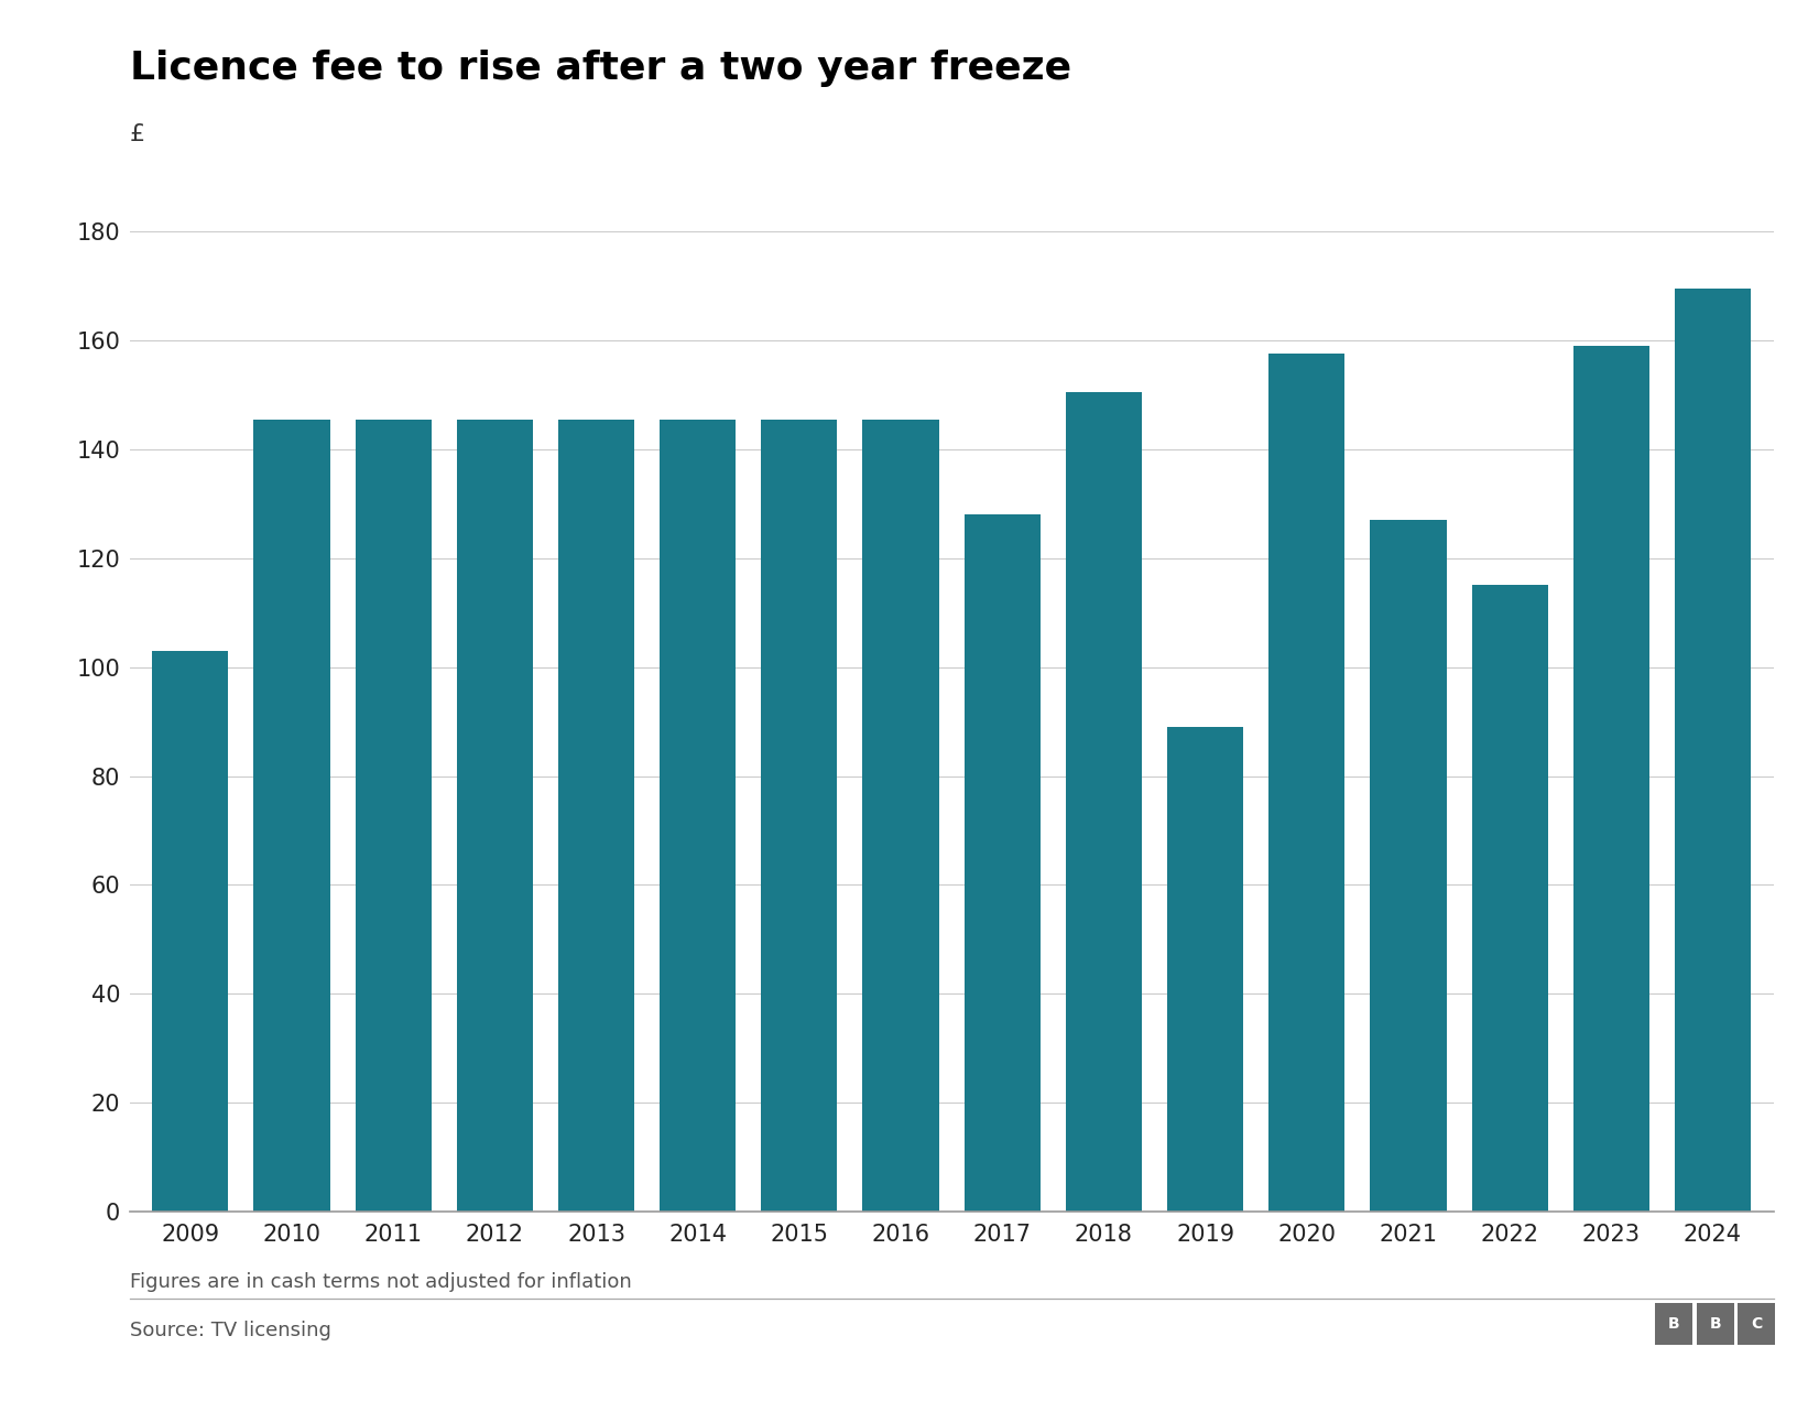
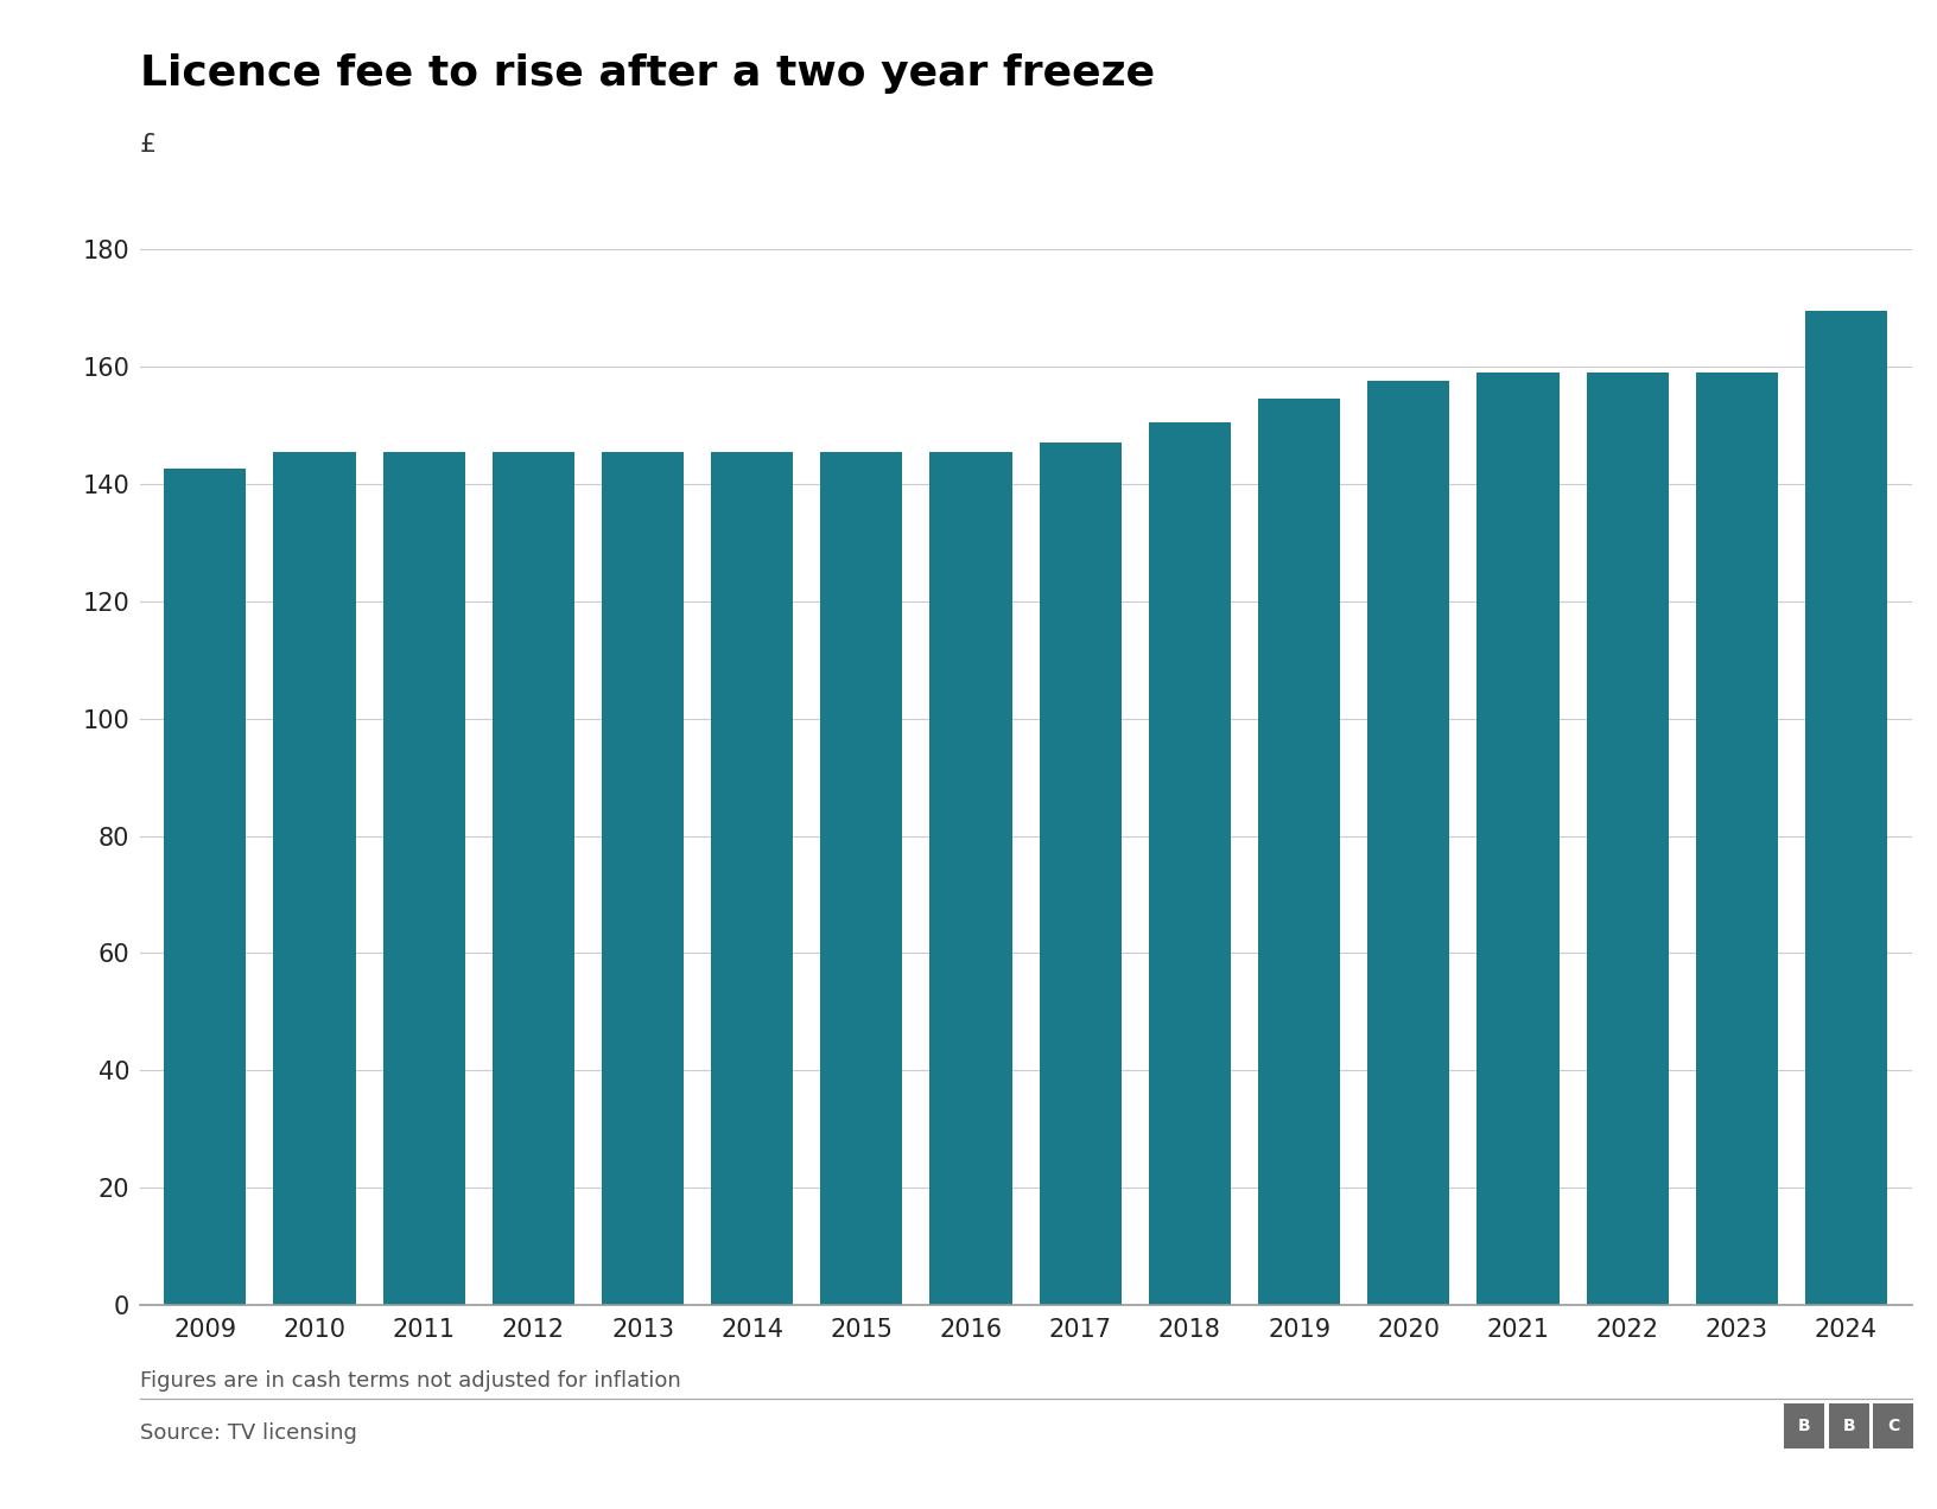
2009: 103.0 -> 142.5
2017: 128.0 -> 147.0
2019: 89.0 -> 154.5
2021: 127.0 -> 159.0
2022: 115.0 -> 159.0
